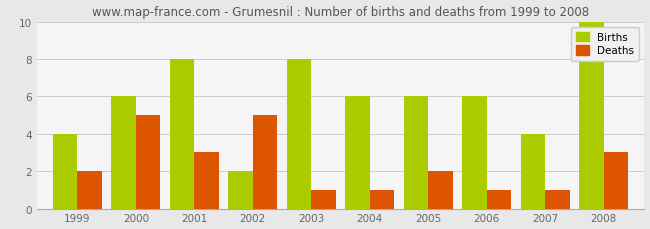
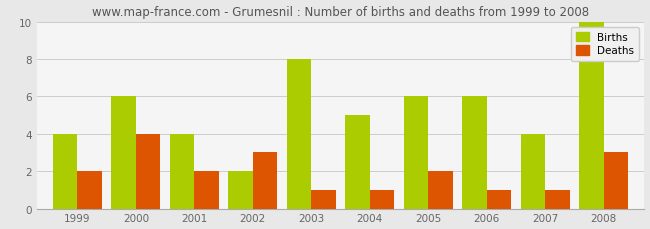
Deaths/2000: 5 -> 4
Births/2001: 8 -> 4
Deaths/2001: 3 -> 2
Deaths/2002: 5 -> 3
Births/2004: 6 -> 5
